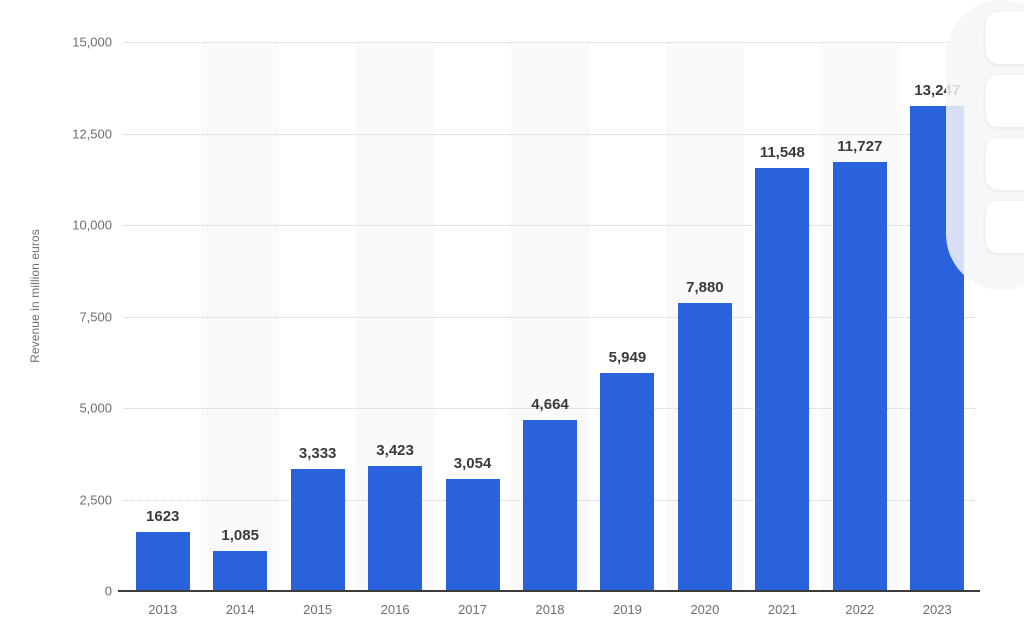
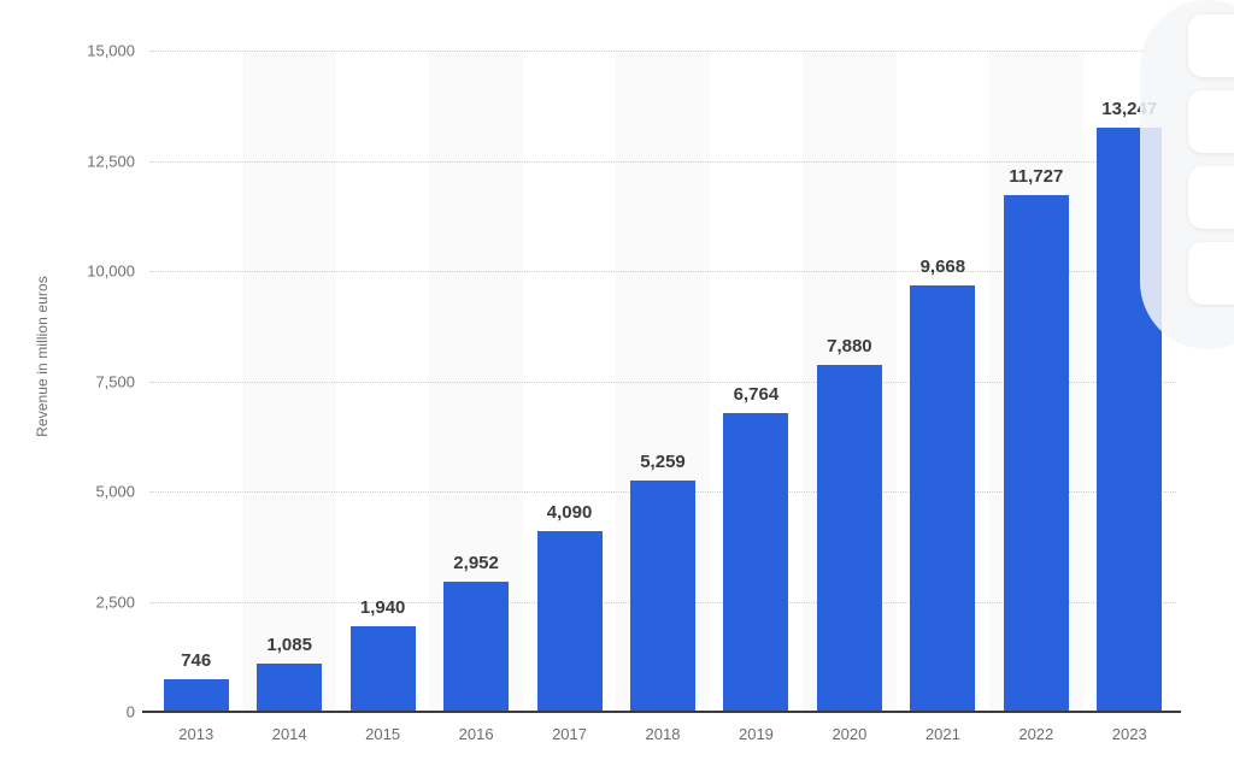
2013: 1623 -> 746
2015: 3,333 -> 1,940
2016: 3,423 -> 2,952
2017: 3,054 -> 4,090
2018: 4,664 -> 5,259
2019: 5,949 -> 6,764
2021: 11,548 -> 9,668
